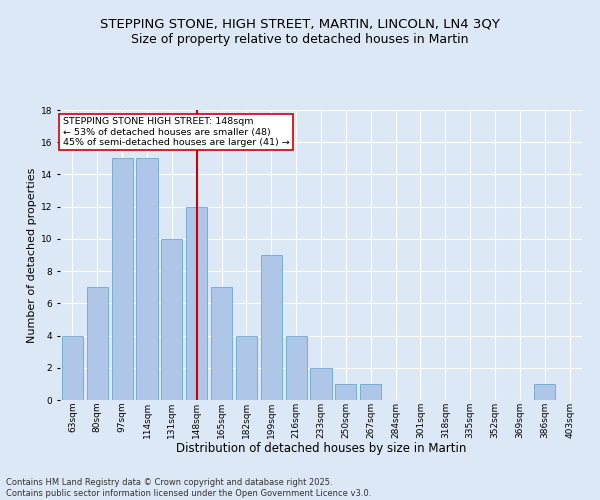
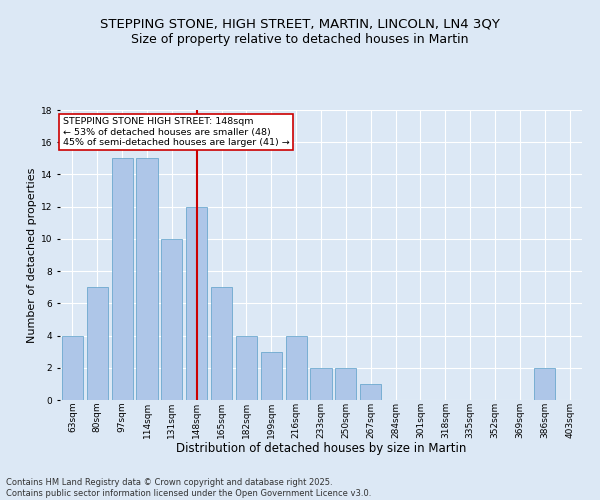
199sqm: 9 -> 3
250sqm: 1 -> 2
386sqm: 1 -> 2
